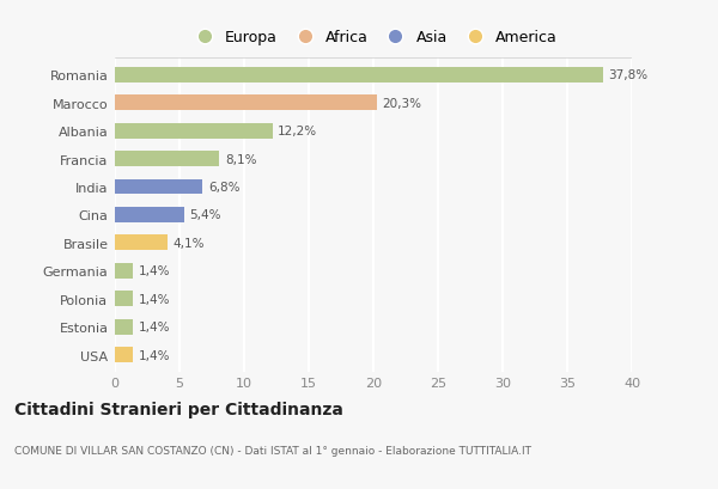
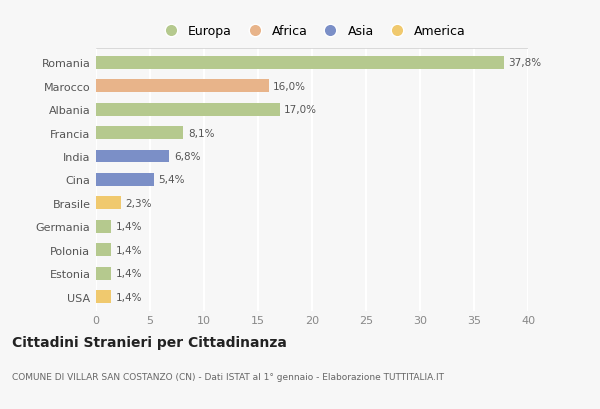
Marocco: 20,3% -> 16,0%
Albania: 12,2% -> 17,0%
Brasile: 4,1% -> 2,3%
